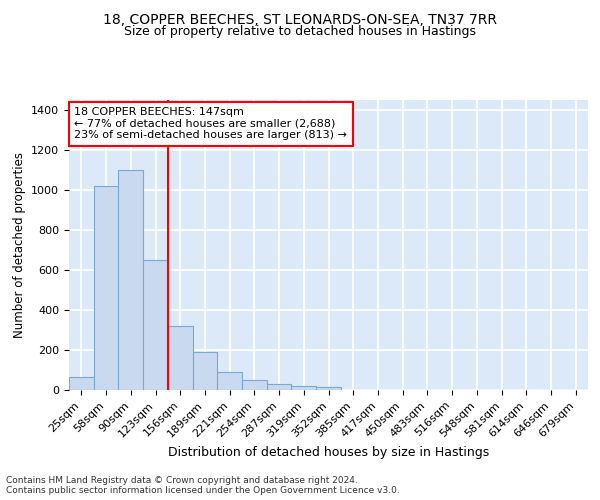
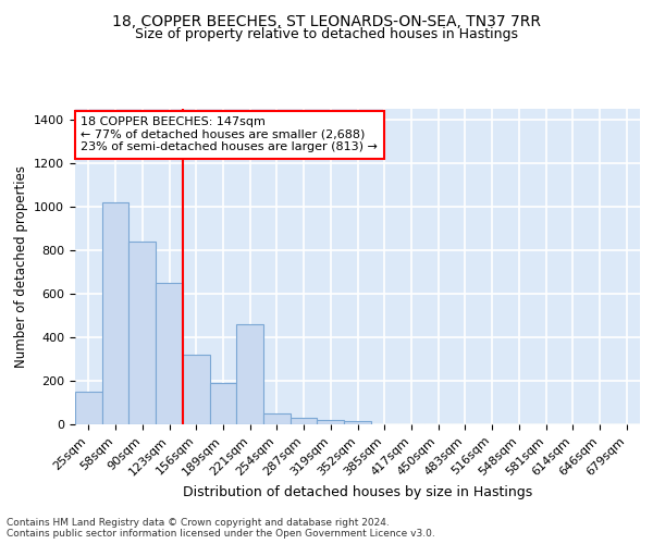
25sqm: 60 -> 150
90sqm: 1100 -> 840
221sqm: 90 -> 460
